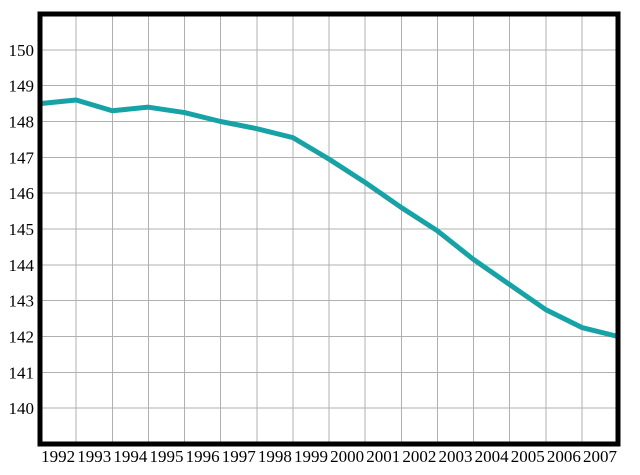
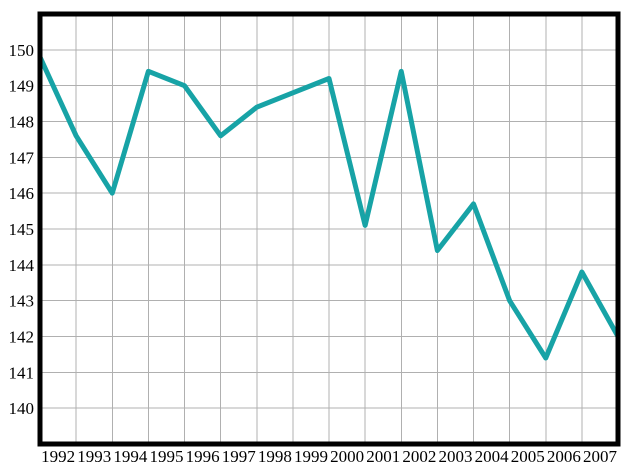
1992: 148.5 -> 149.8
1993: 148.6 -> 147.6
1994: 148.3 -> 146.0
1995: 148.4 -> 149.4
1996: 148.2 -> 149.0
1997: 148.0 -> 147.6
1998: 147.8 -> 148.4
1999: 147.6 -> 148.8
2000: 146.9 -> 149.2
2001: 146.3 -> 145.1
2002: 145.6 -> 149.4
2003: 144.9 -> 144.4
2004: 144.2 -> 145.7
2005: 143.4 -> 143.0
2006: 142.8 -> 141.4
2007: 142.2 -> 143.8
